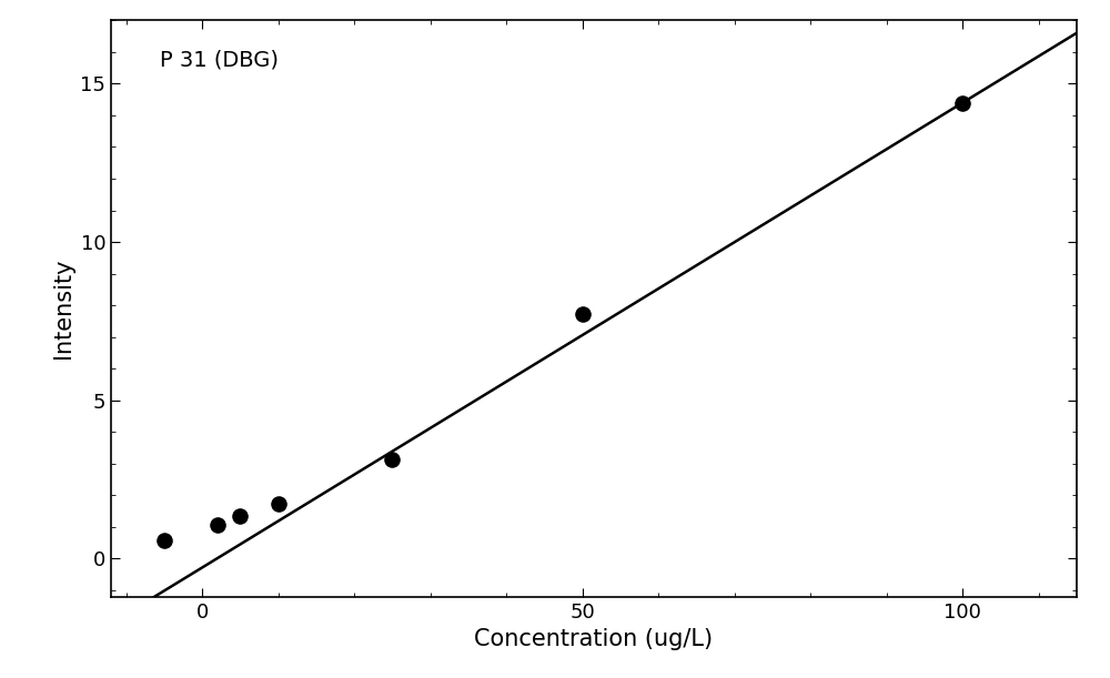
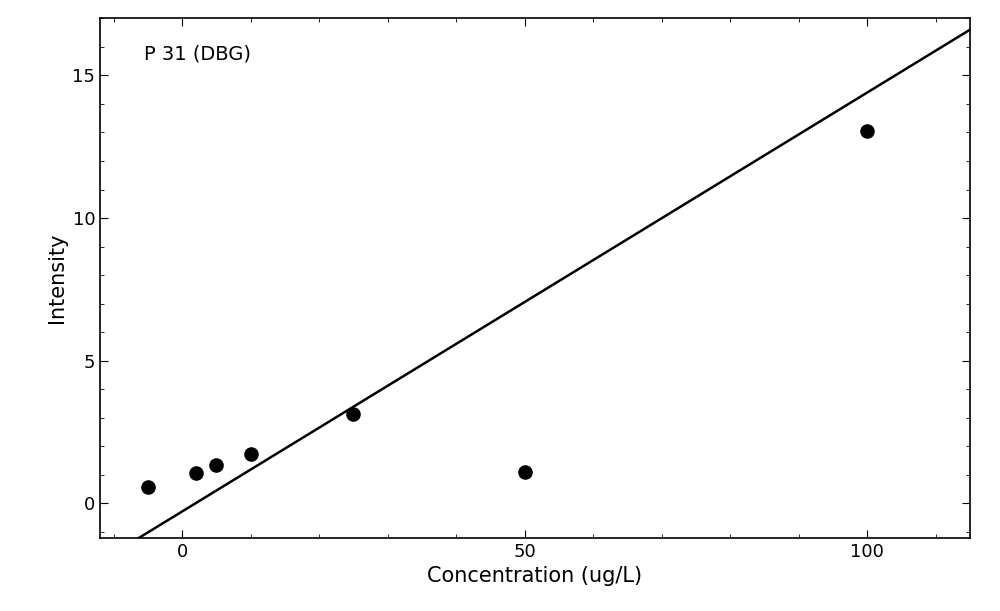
50: 7.72 -> 1.10
100: 14.40 -> 13.05
